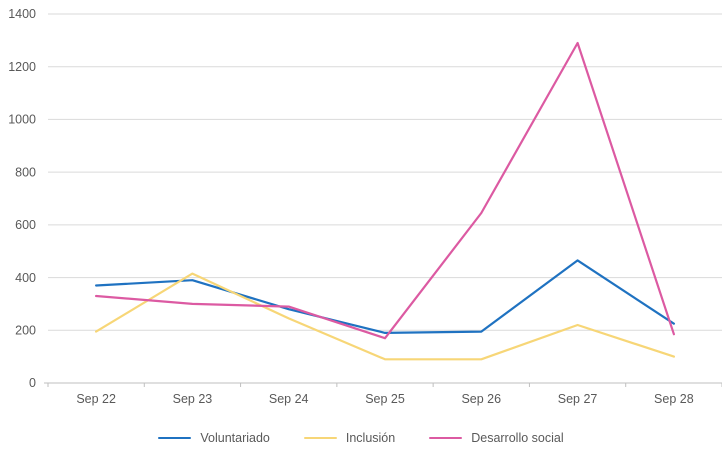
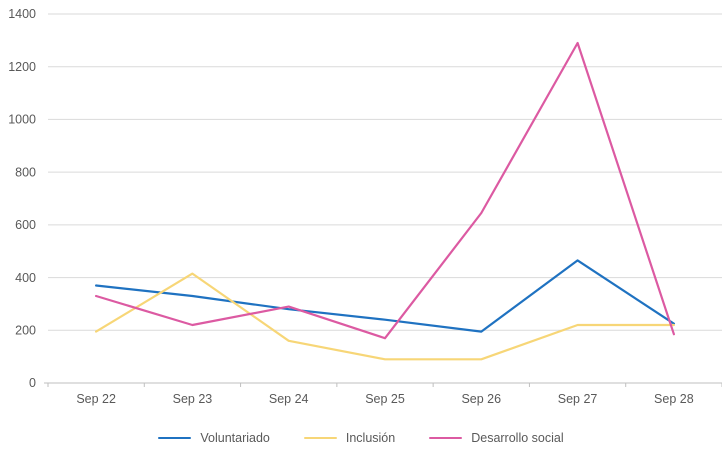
Voluntariado/Sep 23: 390 -> 330
Desarrollo social/Sep 23: 300 -> 220
Inclusión/Sep 24: 240 -> 160
Voluntariado/Sep 25: 190 -> 240
Inclusión/Sep 28: 100 -> 220
